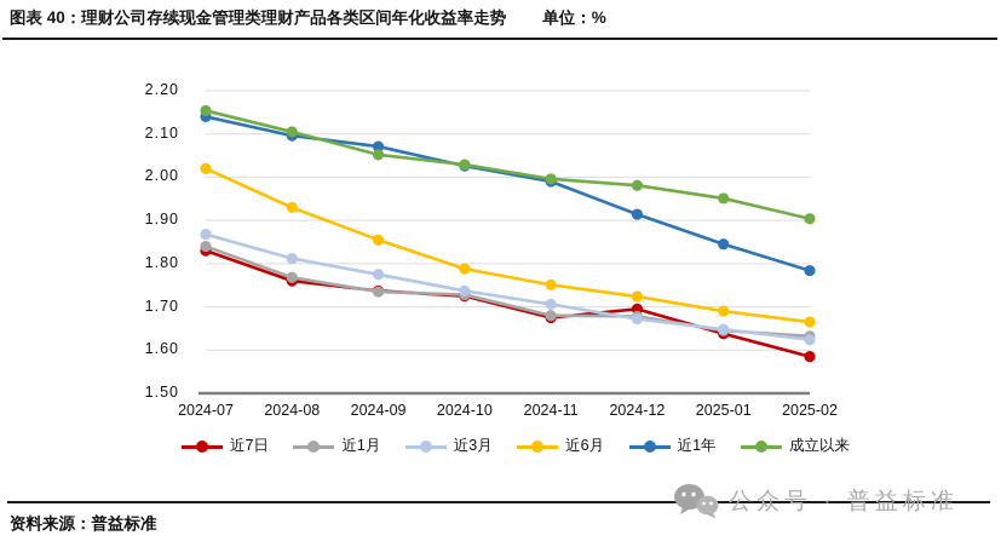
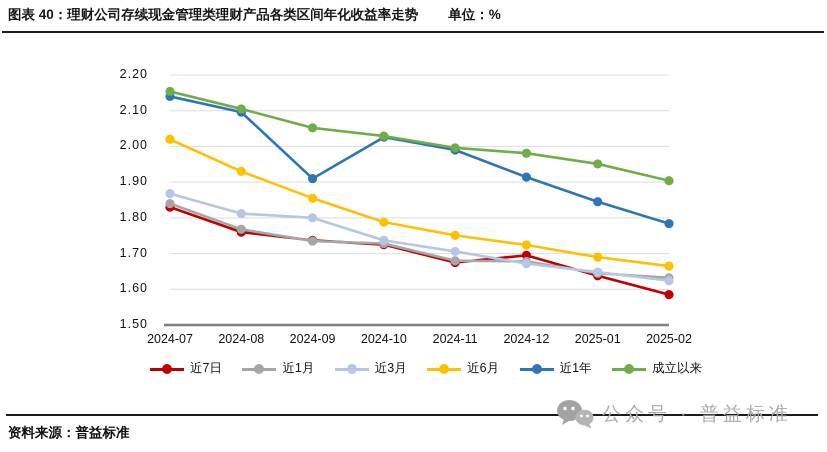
近3月/2024-09: 1.77 -> 1.80
近1年/2024-09: 2.07 -> 1.91
